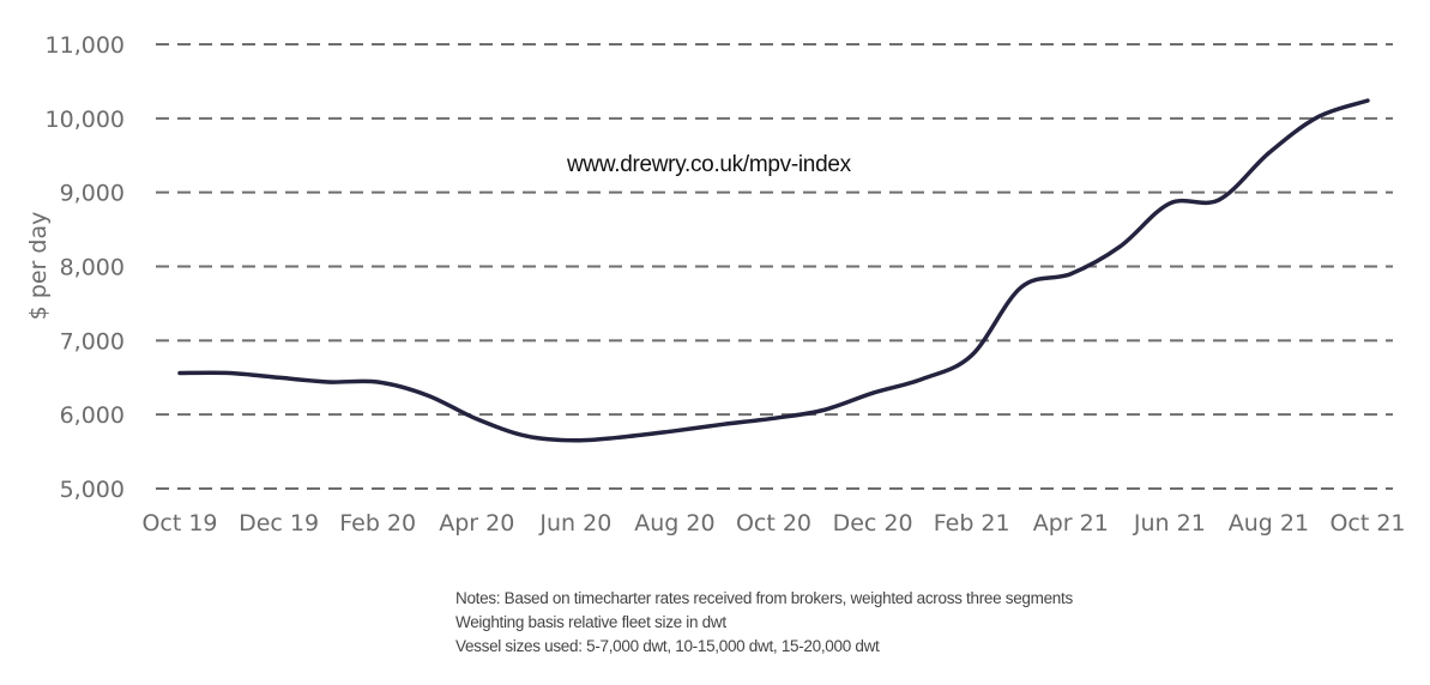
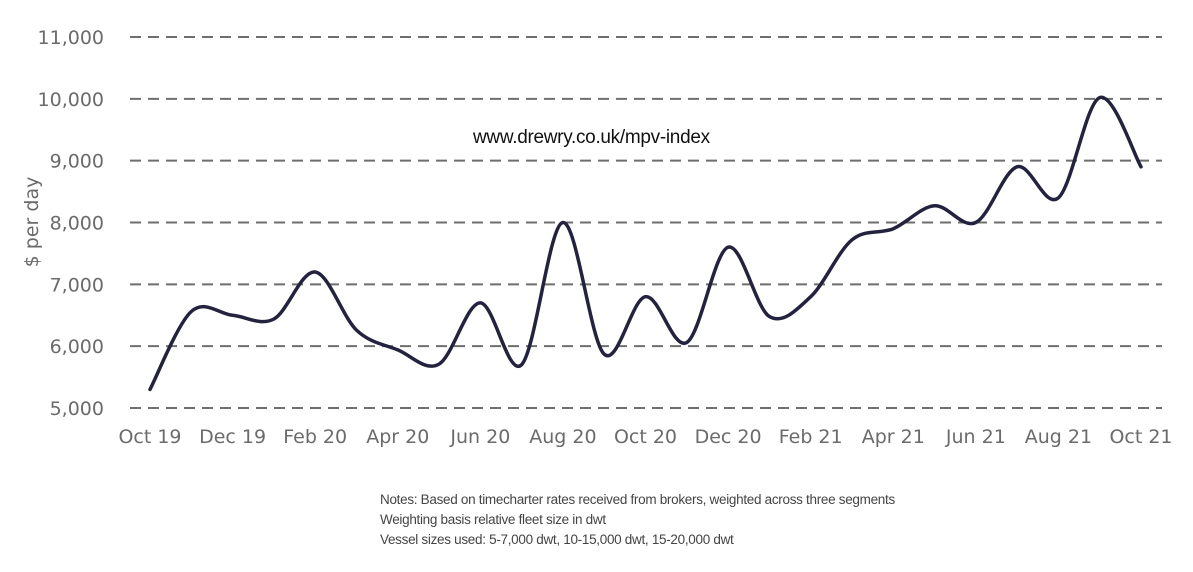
Oct 19: 6600 -> 5300
Feb 20: 6400 -> 7200
Jun 20: 5600 -> 6700
Aug 20: 5800 -> 8000
Oct 20: 6000 -> 6800
Dec 20: 6300 -> 7600
Jun 21: 8800 -> 8000
Aug 21: 9500 -> 8400
Oct 21: 10200 -> 8900
